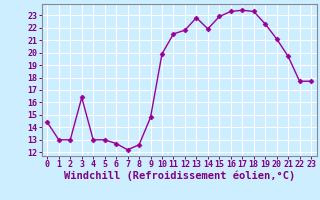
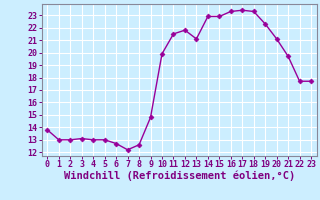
0: 14.4 -> 13.8
3: 16.4 -> 13.1
13: 22.8 -> 21.1
14: 21.9 -> 22.9
